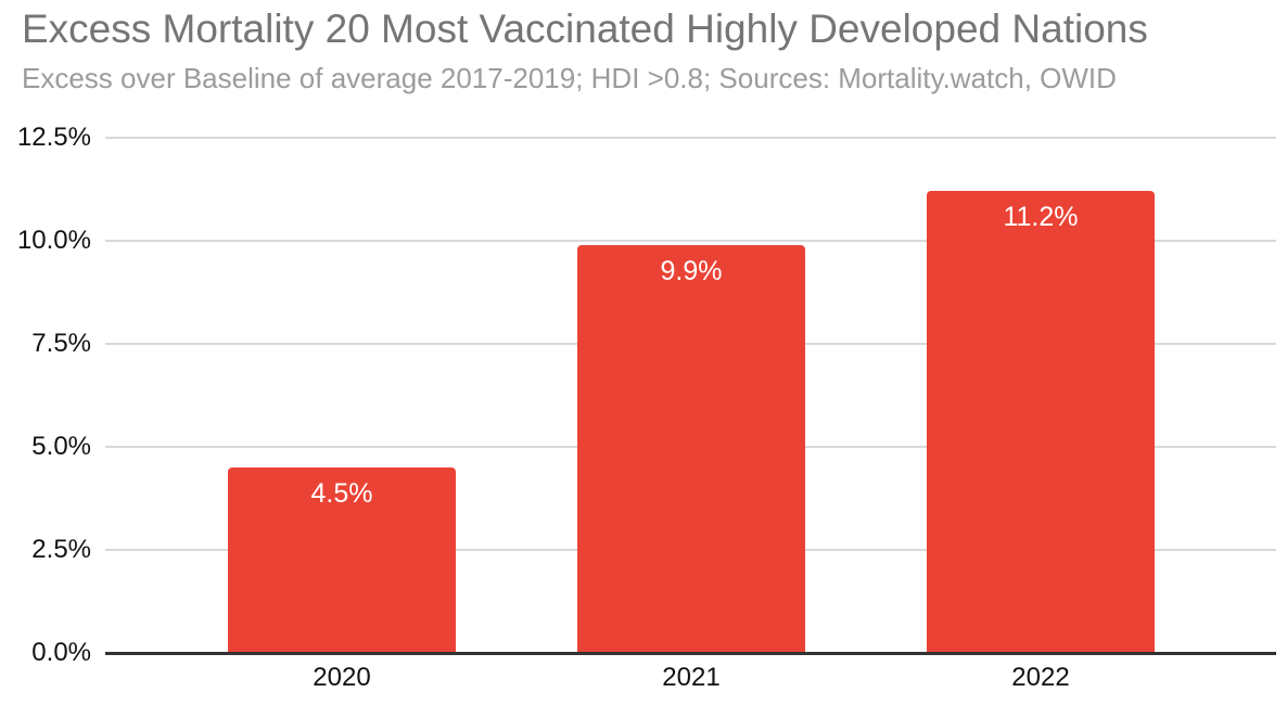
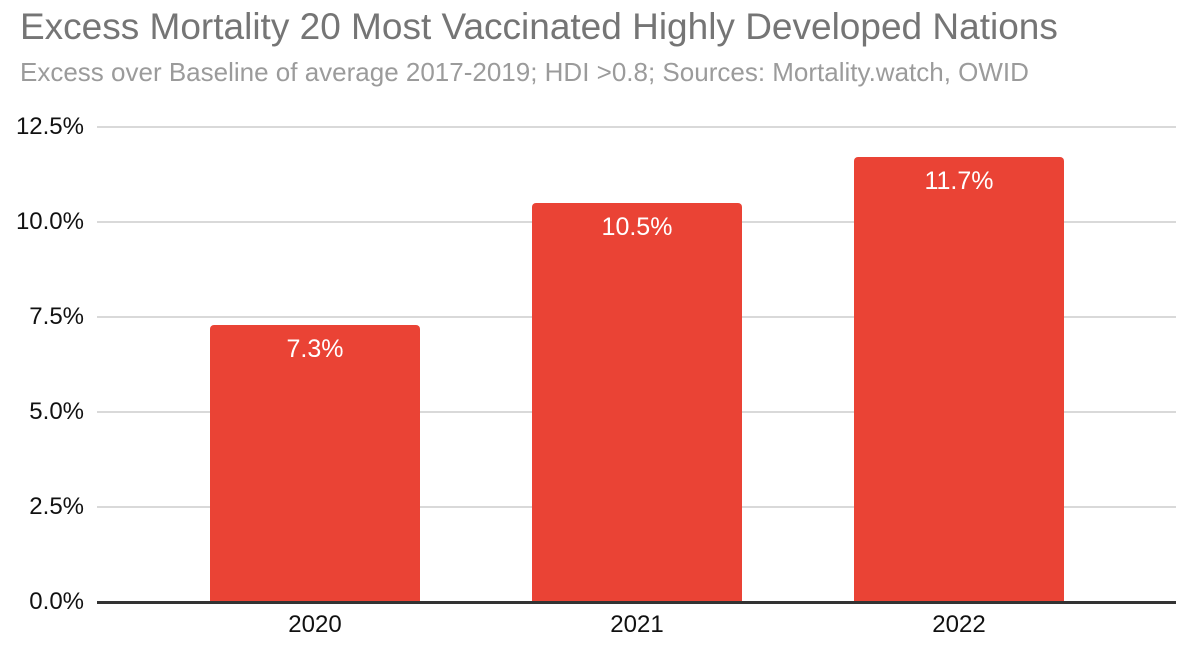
2020: 4.5% -> 7.3%
2021: 9.9% -> 10.5%
2022: 11.2% -> 11.7%
